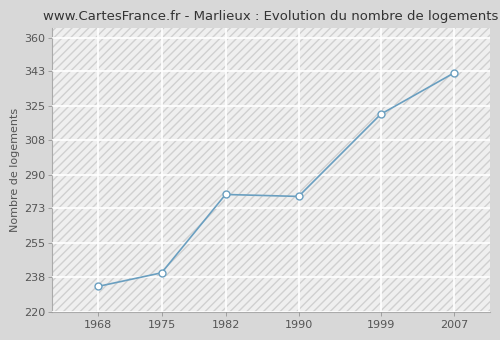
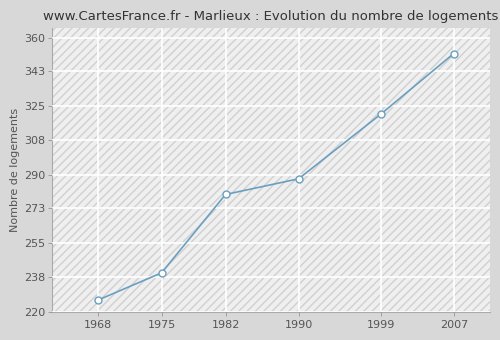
1968: 233 -> 226
1990: 279 -> 288
2007: 342 -> 352
